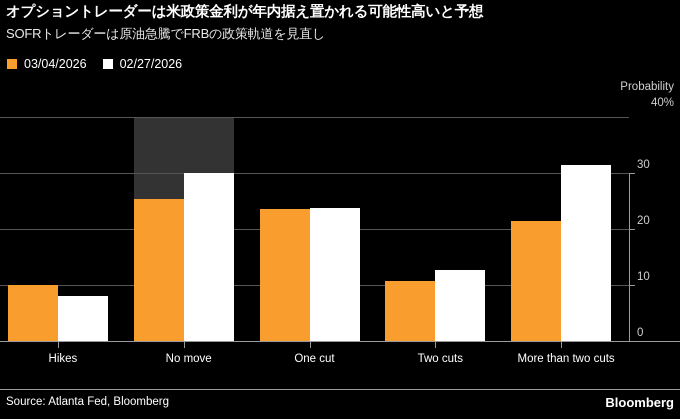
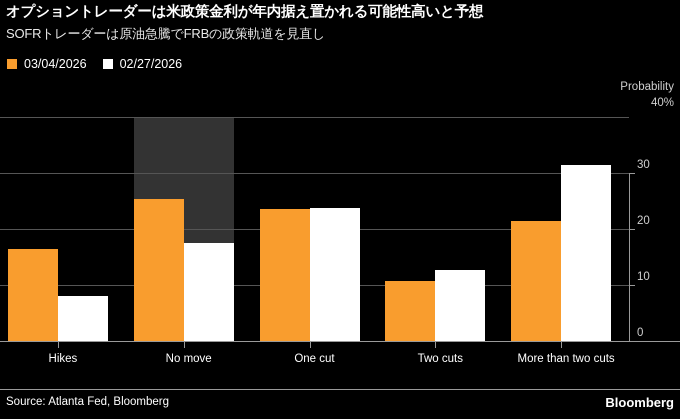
03/04/2026/Hikes: 10 -> 16
02/27/2026/No move: 30 -> 18
